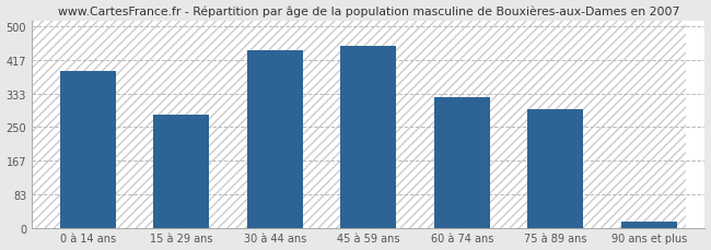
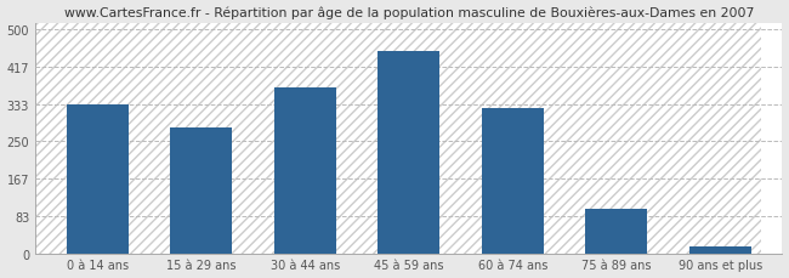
0 à 14 ans: 390 -> 333
30 à 44 ans: 440 -> 370
75 à 89 ans: 295 -> 100
